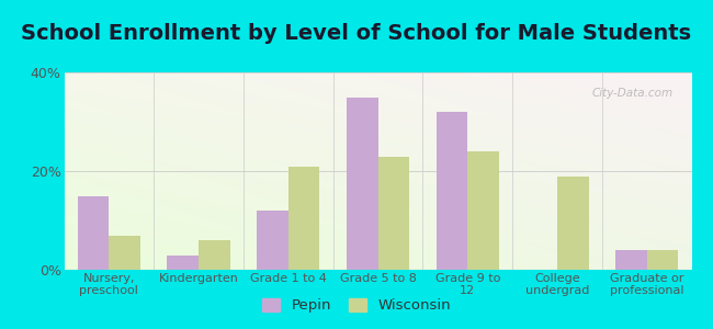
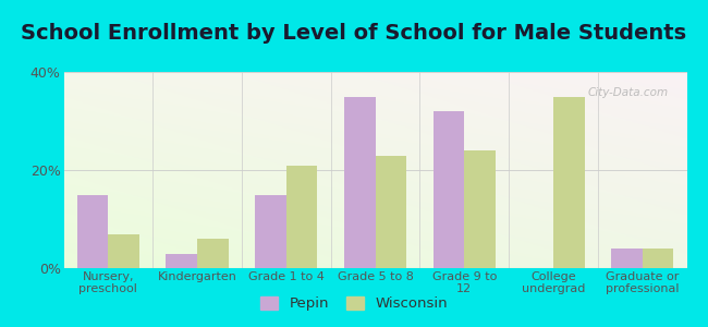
Pepin/Grade 1 to 4: 12% -> 15%
Wisconsin/College undergrad: 19% -> 35%
